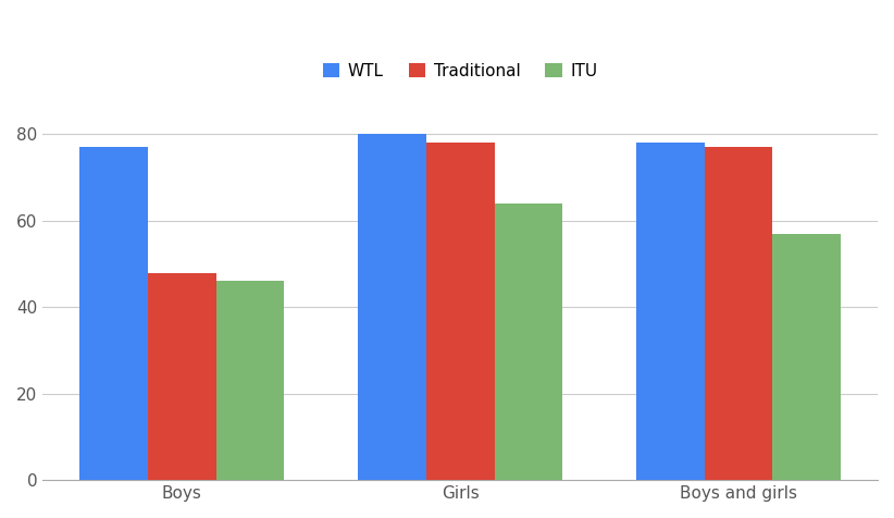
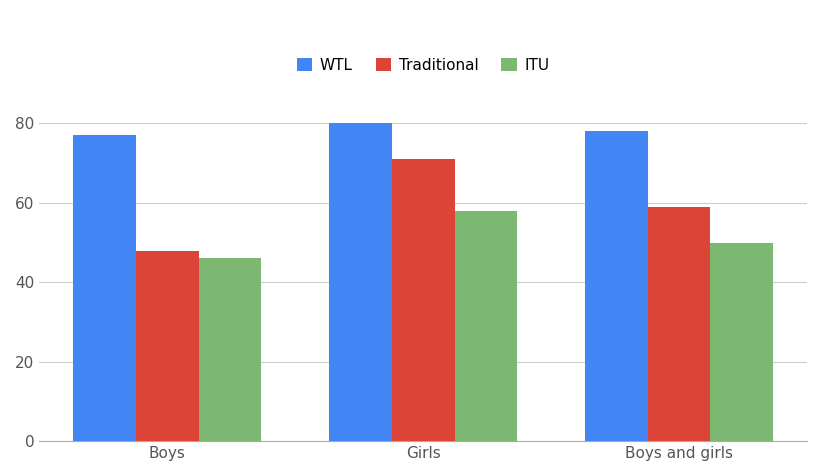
Traditional/Girls: 78 -> 71
ITU/Girls: 64 -> 58
Traditional/Boys and girls: 77 -> 59
ITU/Boys and girls: 57 -> 50
